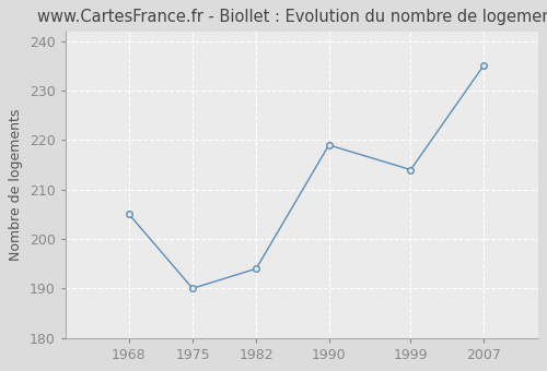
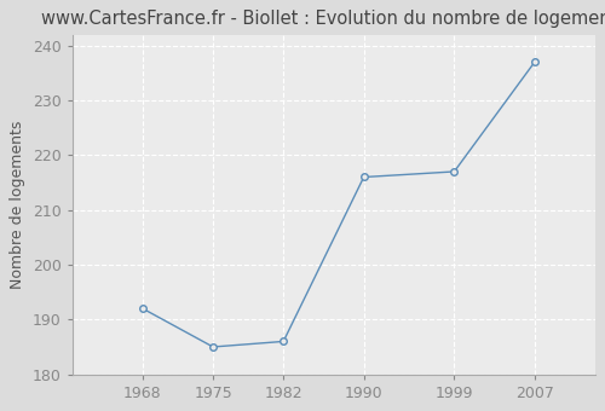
1968: 205 -> 192
1975: 190 -> 185
1982: 194 -> 186
1990: 219 -> 216
1999: 214 -> 217
2007: 235 -> 237
